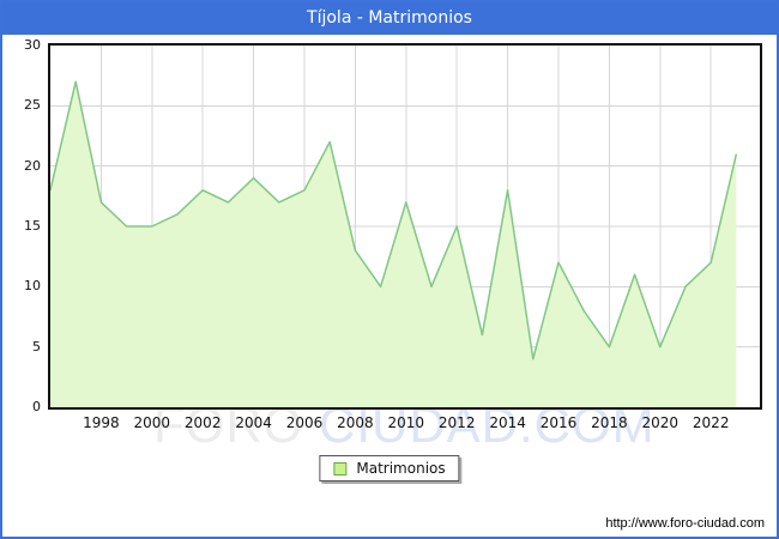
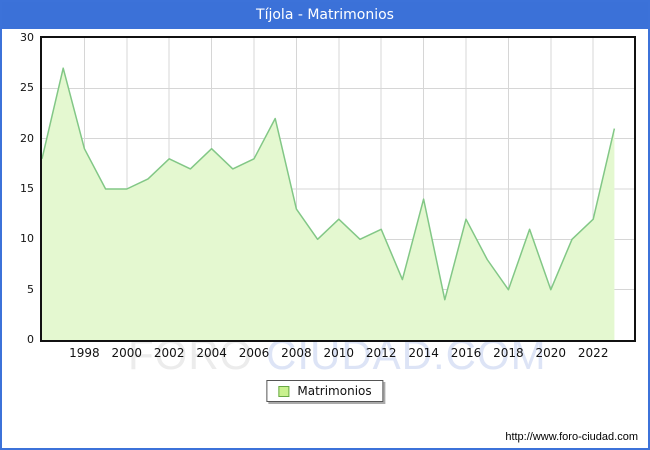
1998: 17 -> 19
2010: 17 -> 12
2012: 15 -> 11
2014: 18 -> 14
